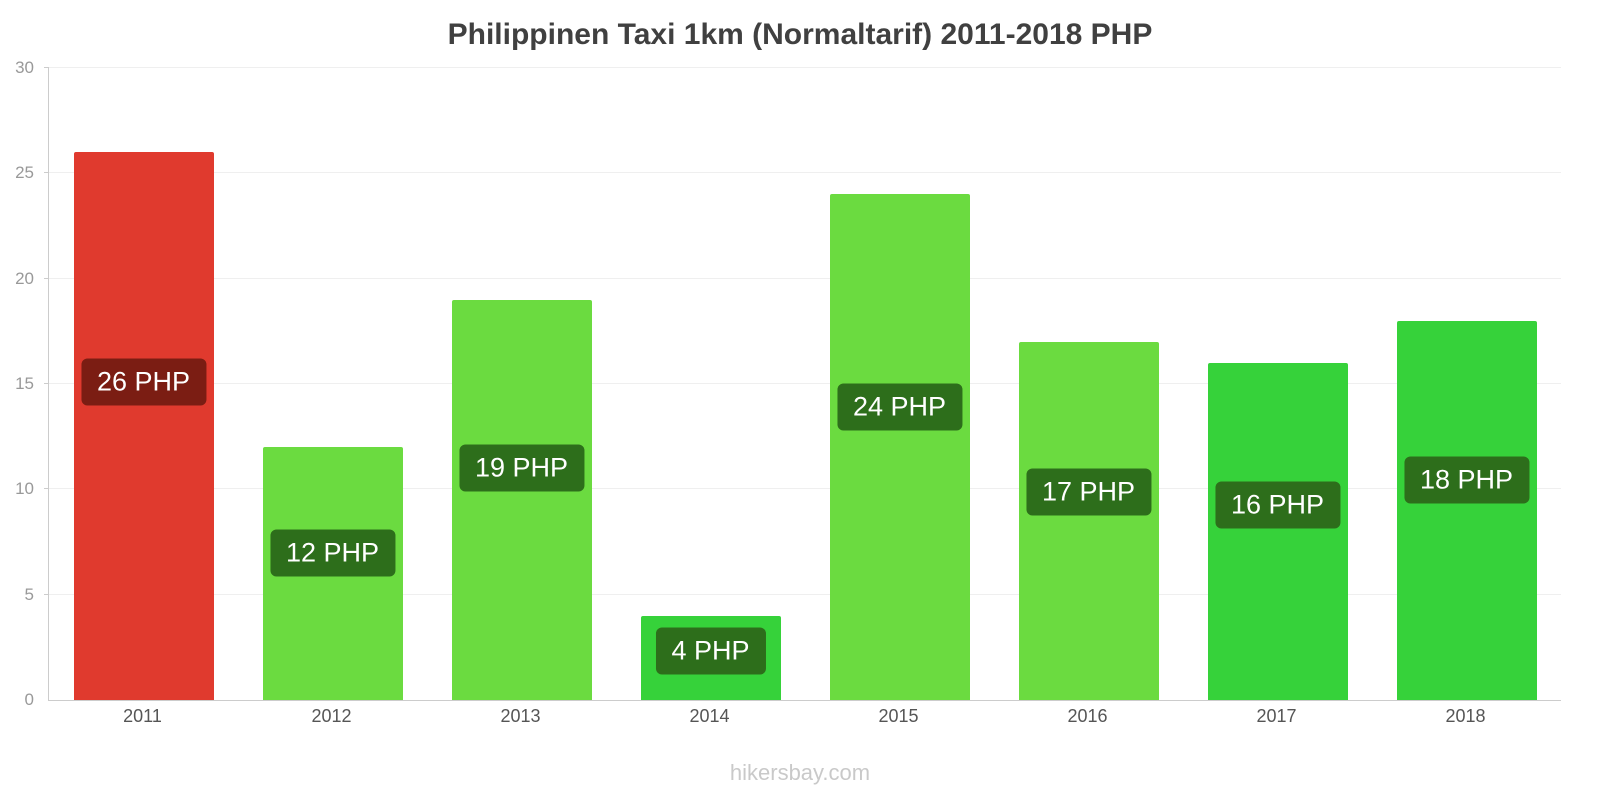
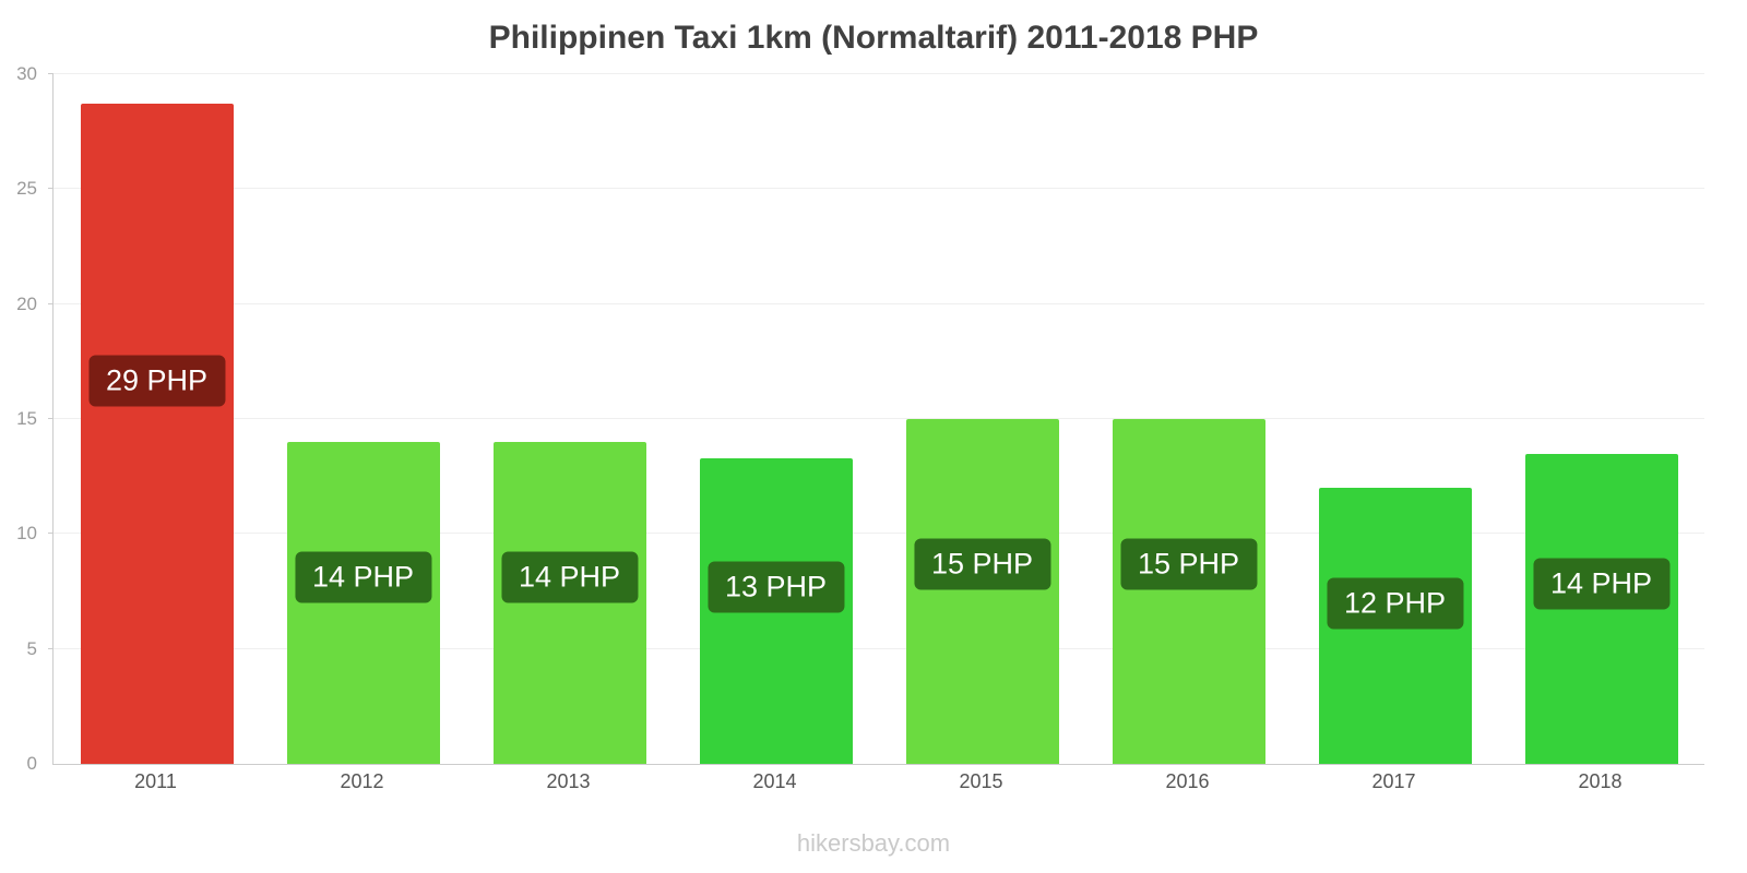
2011: 26 -> 29
2012: 12 -> 14
2013: 19 -> 14
2014: 4 -> 13
2015: 24 -> 15
2016: 17 -> 15
2017: 16 -> 12
2018: 18 -> 14
